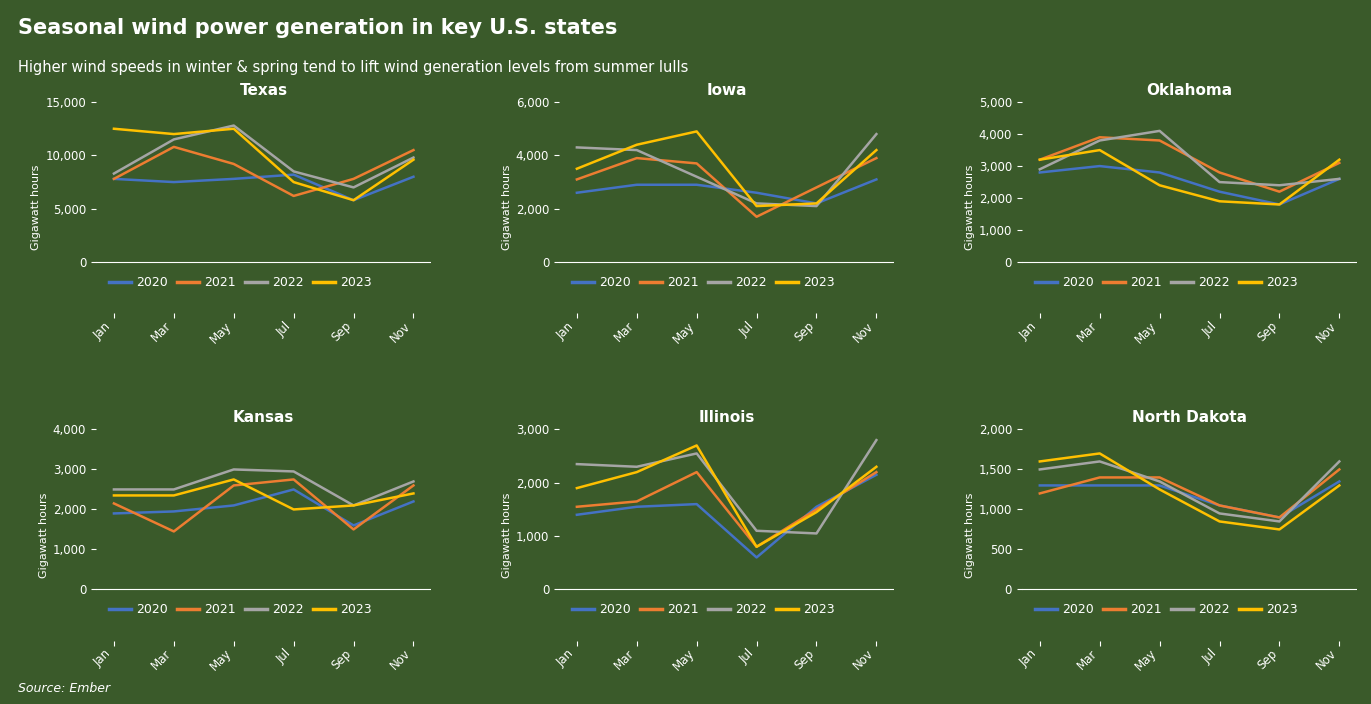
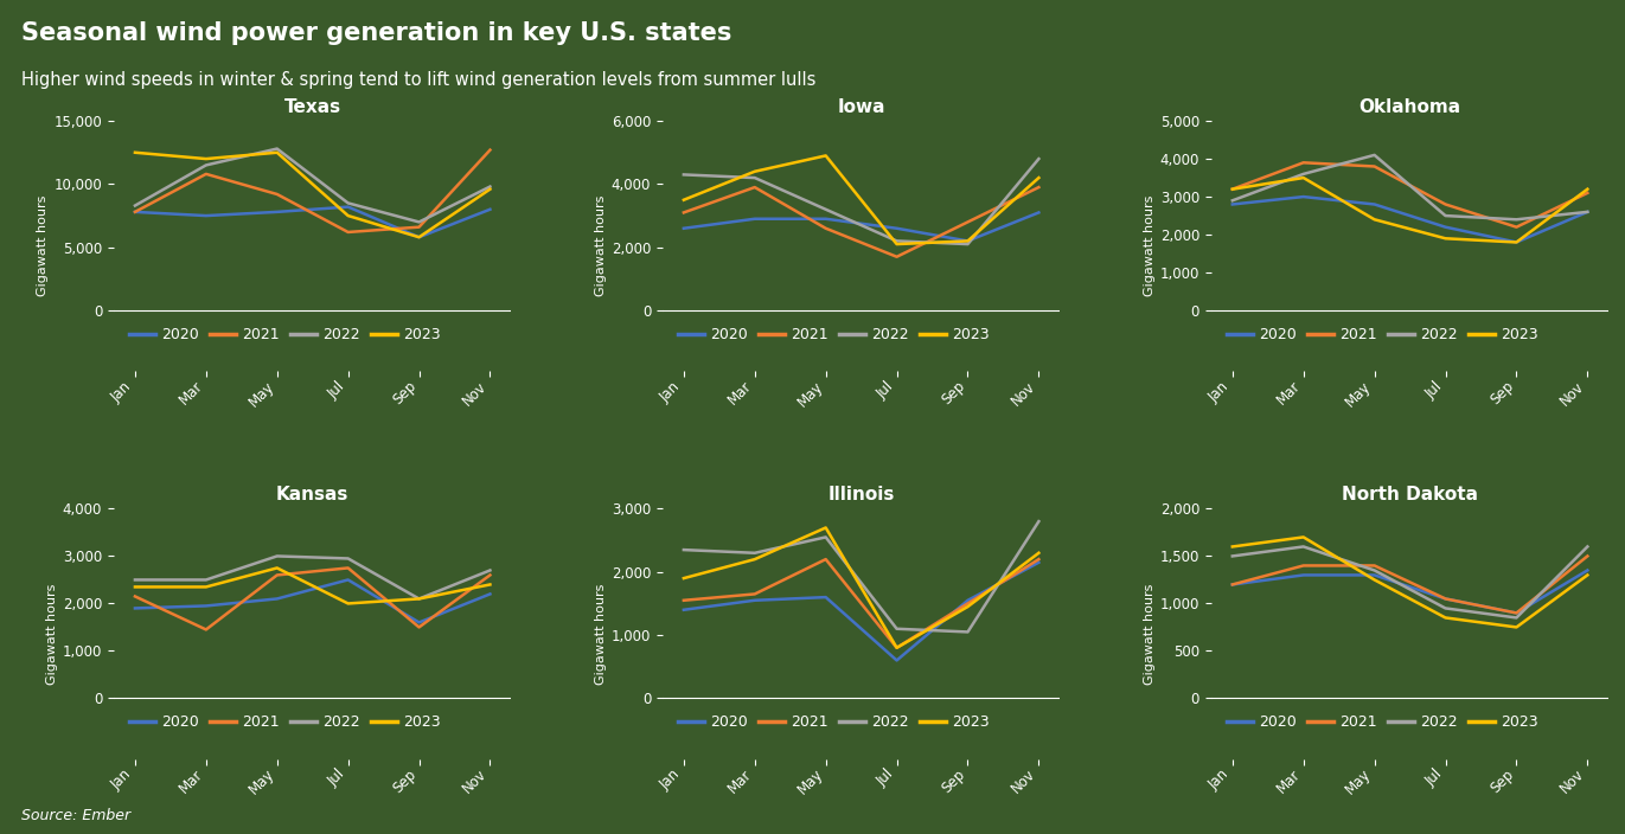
Texas/2021/Sep: 7,800 -> 6,600
Texas/2021/Nov: 10,500 -> 12,700
Iowa/2021/May: 3,700 -> 2,600
Oklahoma/2022/Mar: 3,800 -> 3,600
North Dakota/2020/Jan: 1,300 -> 1,200
